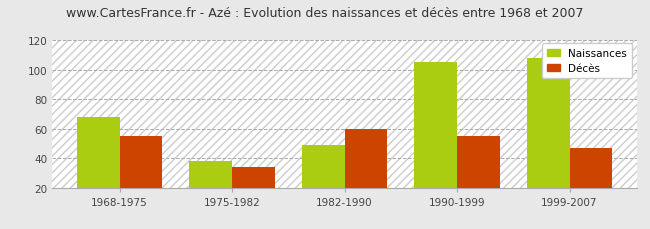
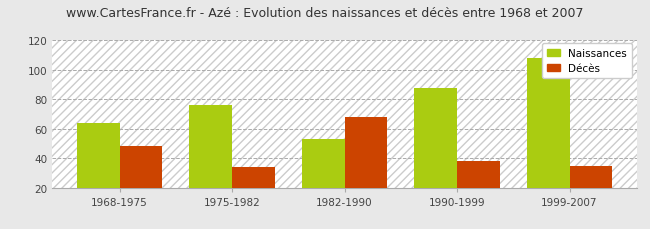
Naissances/1968-1975: 68 -> 64
Décès/1968-1975: 55 -> 48
Naissances/1975-1982: 38 -> 76
Naissances/1982-1990: 49 -> 53
Décès/1982-1990: 60 -> 68
Naissances/1990-1999: 105 -> 88
Décès/1990-1999: 55 -> 38
Décès/1999-2007: 47 -> 35
